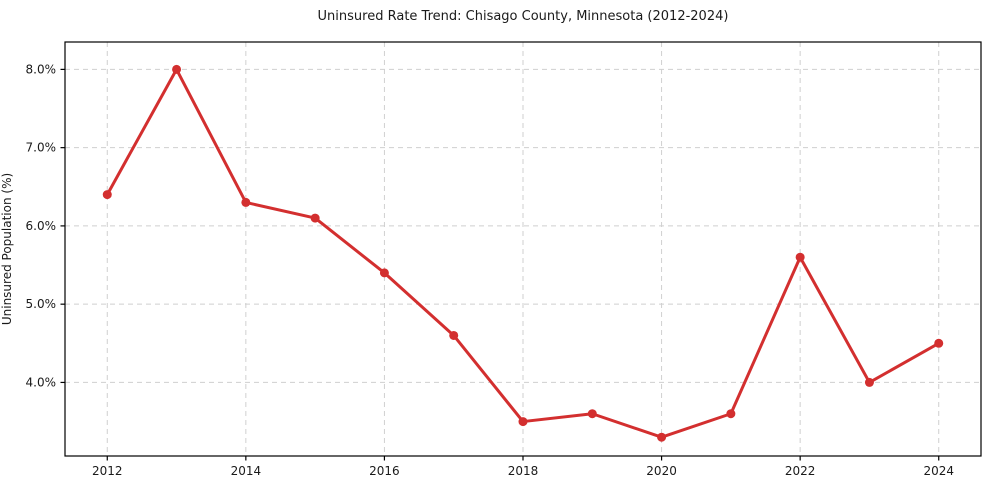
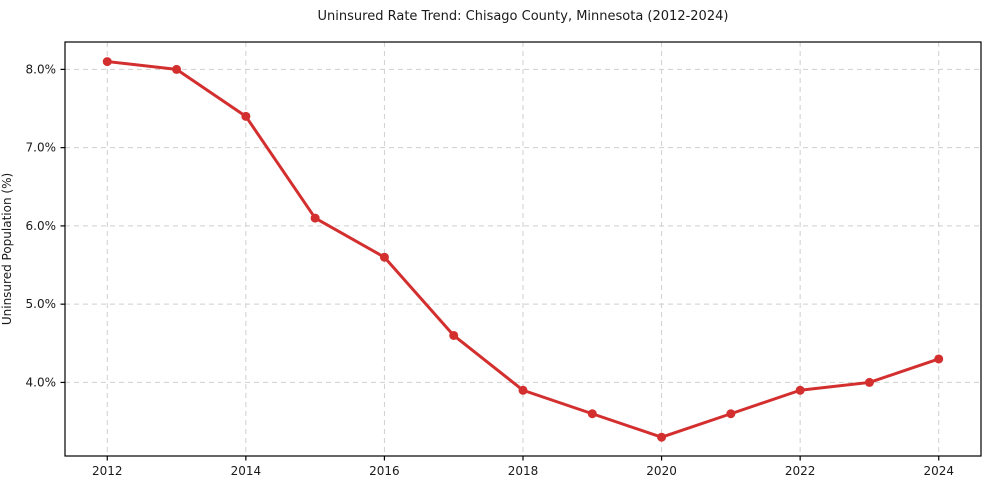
2012: 6.4% -> 8.1%
2014: 6.3% -> 7.4%
2016: 5.4% -> 5.6%
2018: 3.5% -> 3.9%
2022: 5.6% -> 3.9%
2024: 4.5% -> 4.3%
